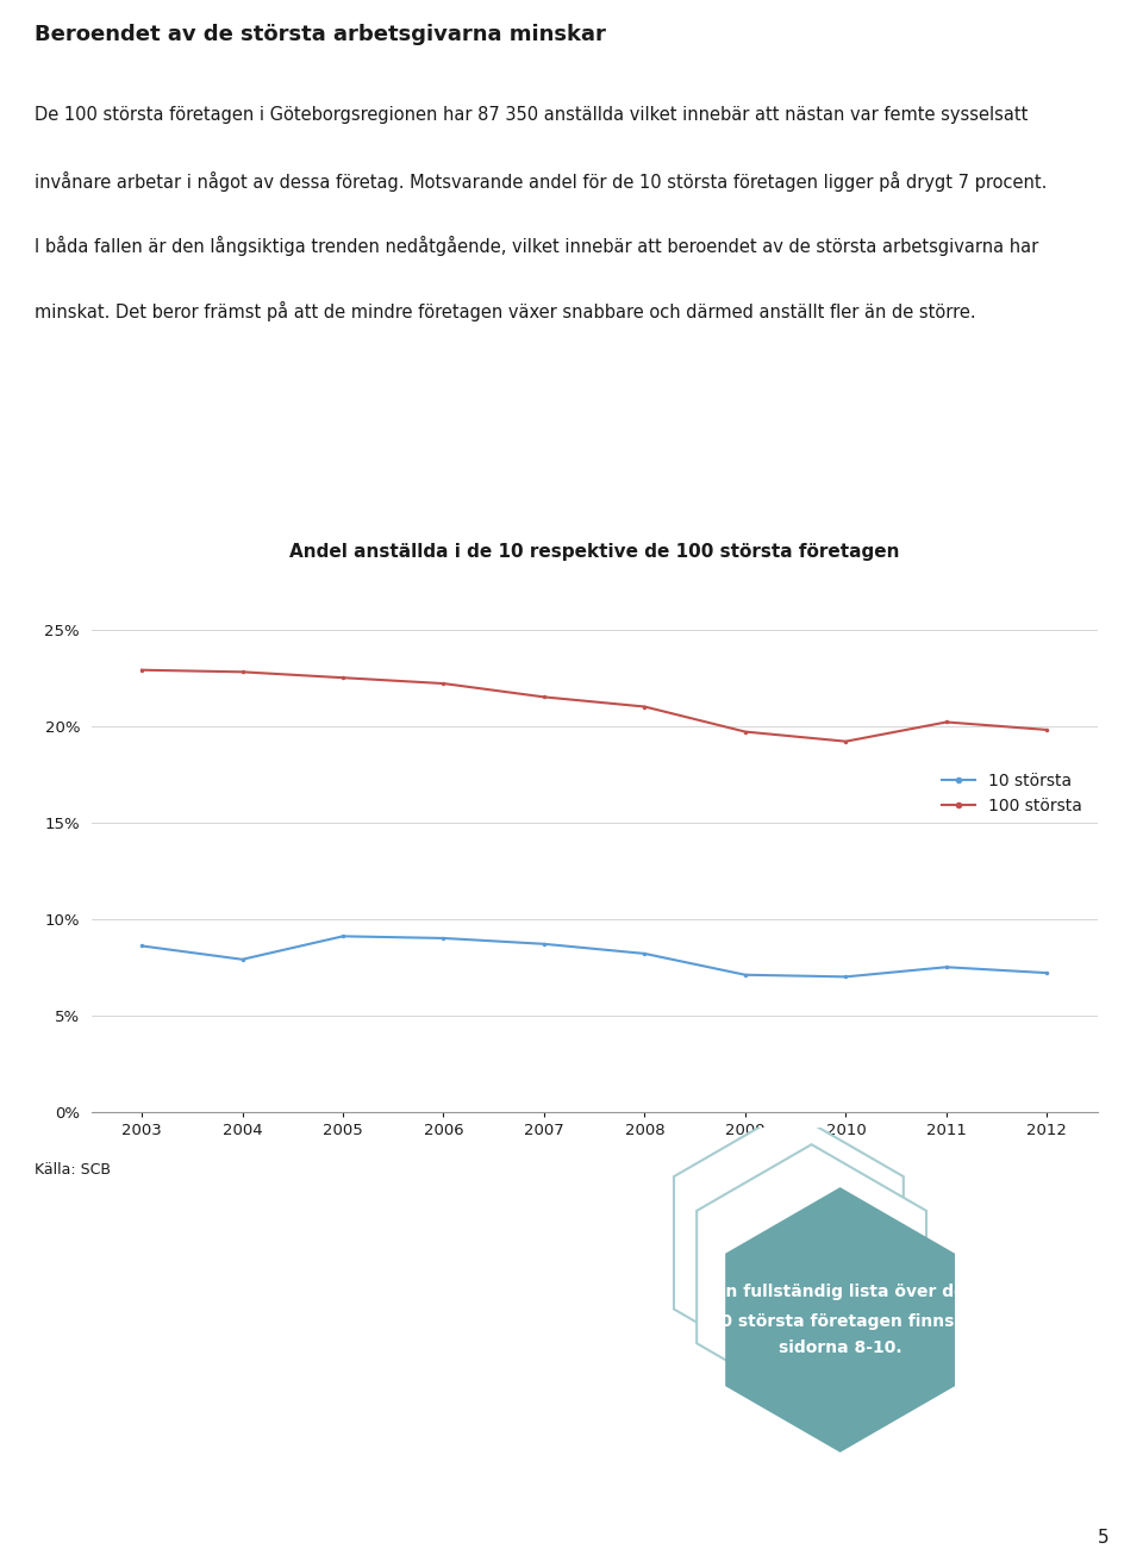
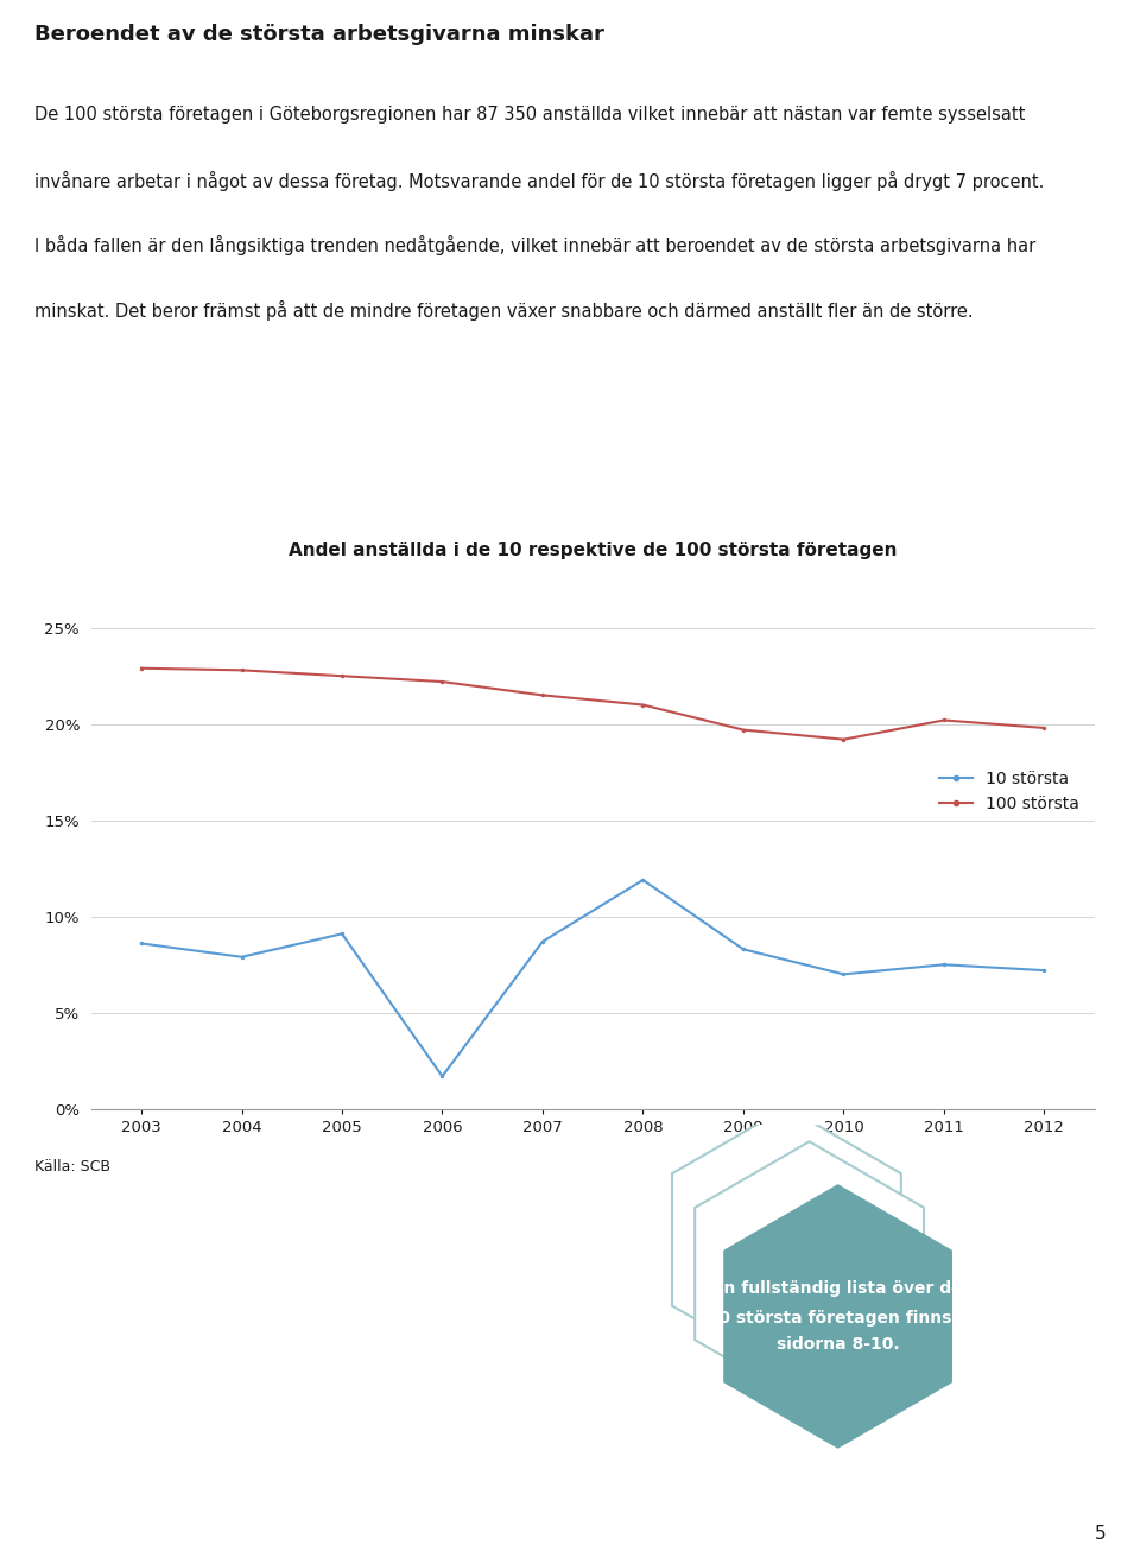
10 största/2006: 9.0% -> 1.7%
10 största/2008: 8.2% -> 11.9%
10 största/2009: 7.1% -> 8.3%
